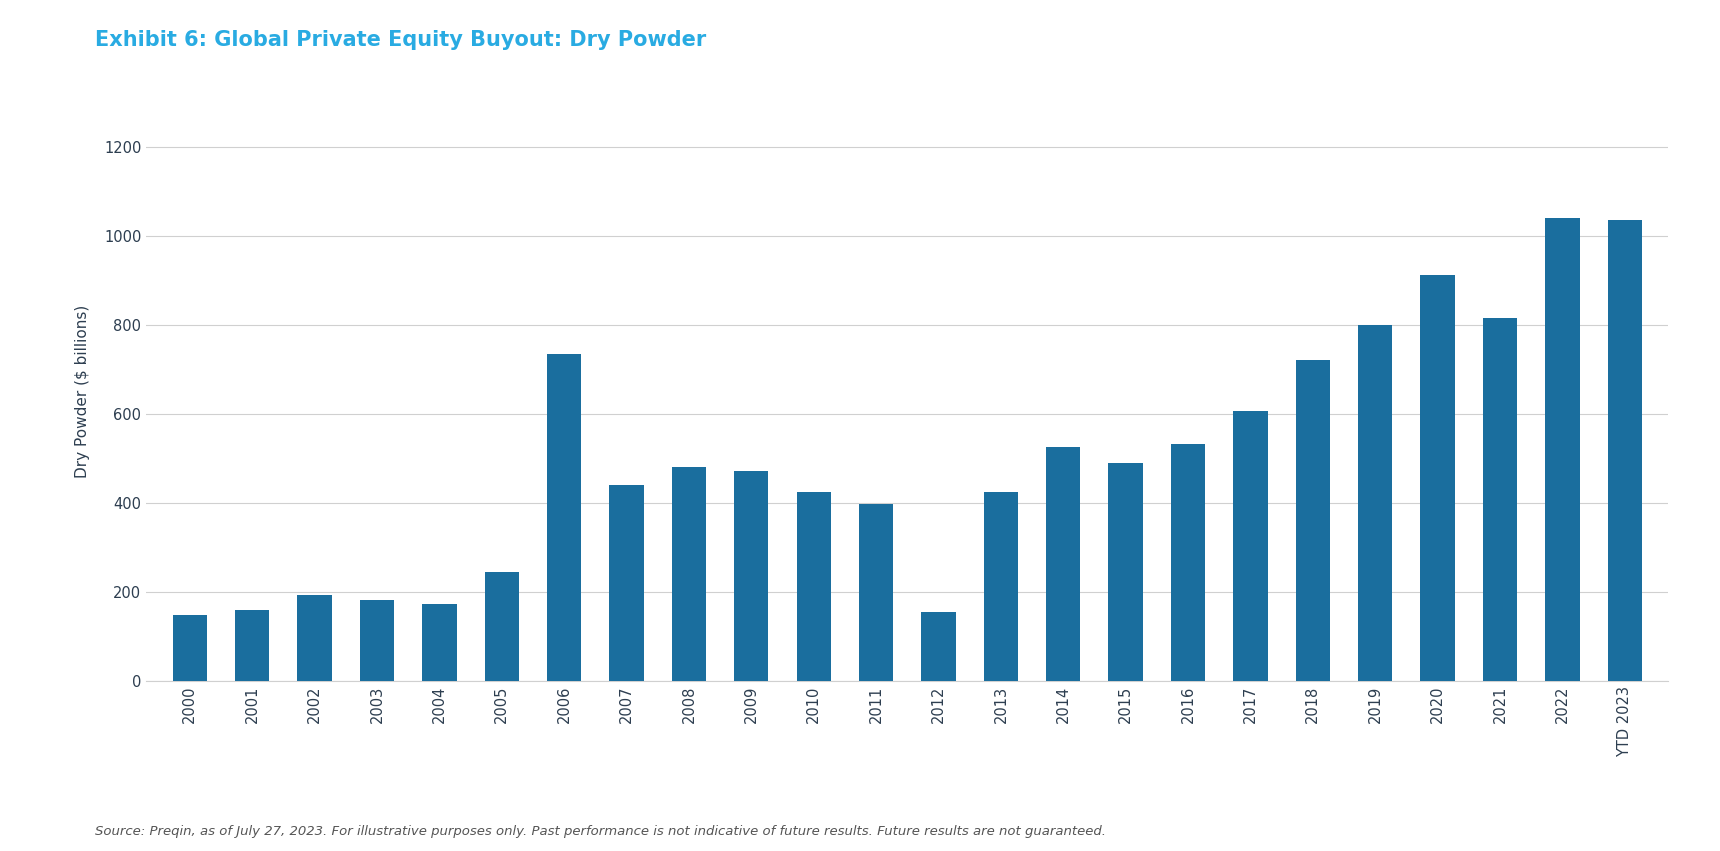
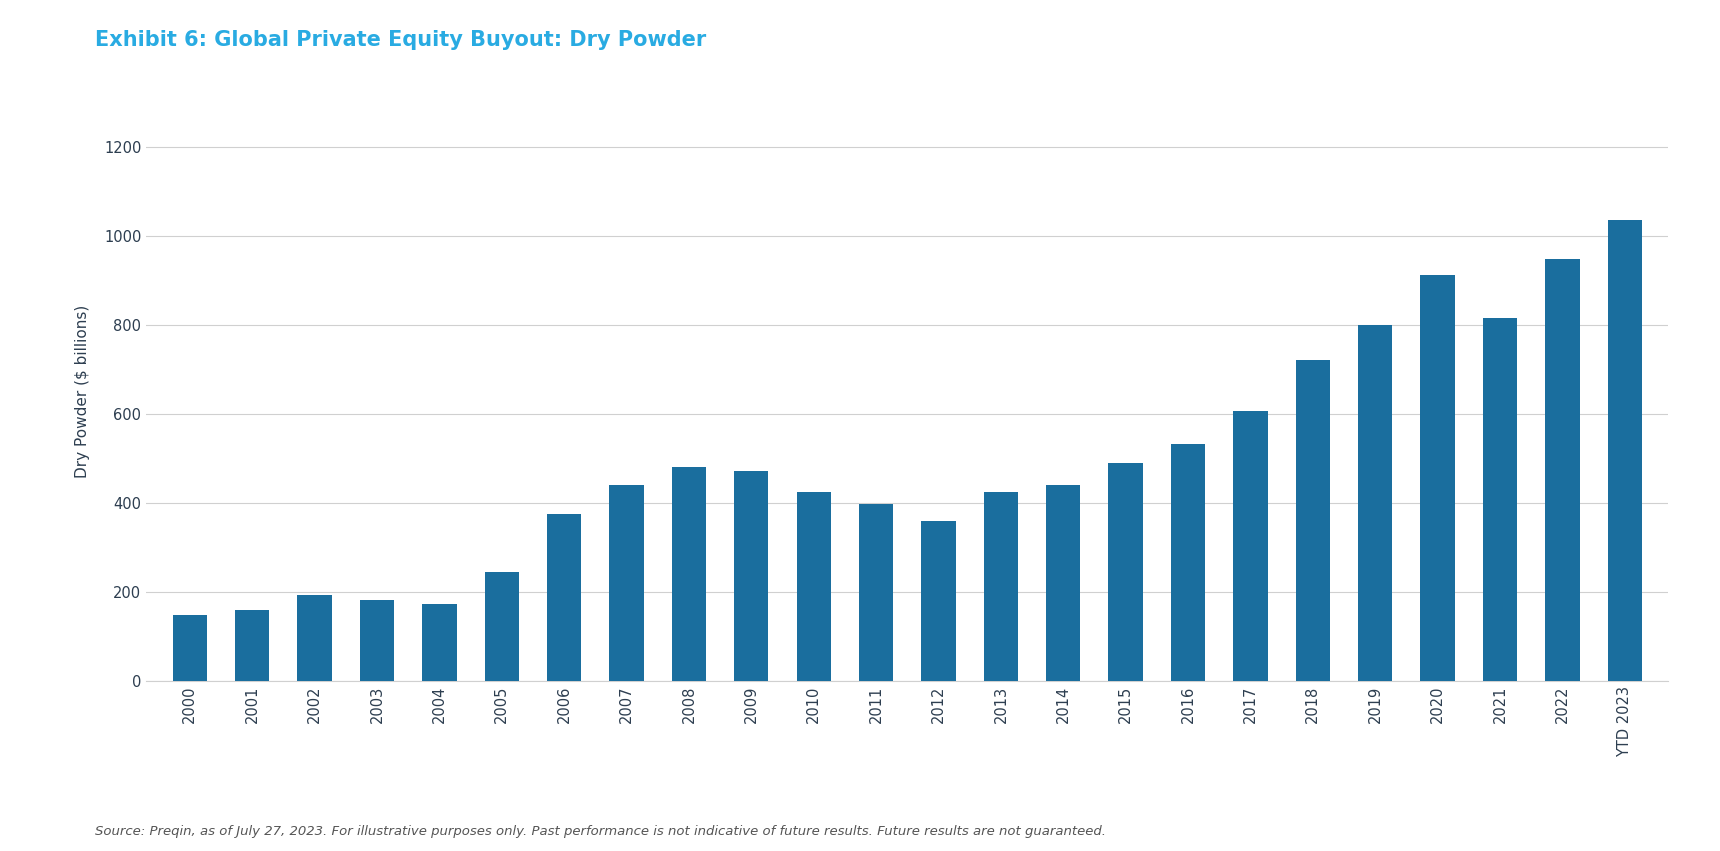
2006: 735 -> 375
2012: 155 -> 358
2014: 525 -> 440
2022: 1040 -> 948
